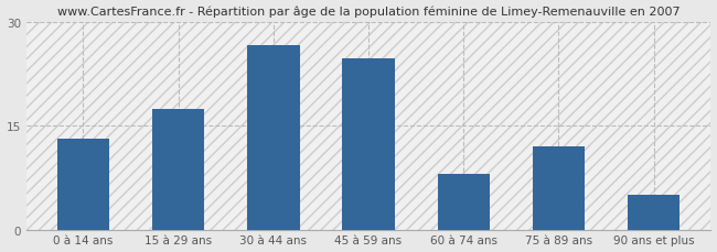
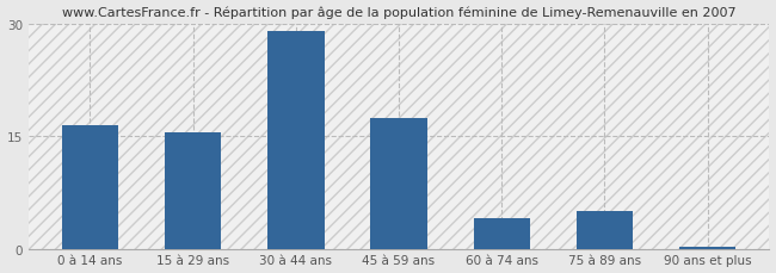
0 à 14 ans: 13.2 -> 16.5
15 à 29 ans: 17.4 -> 15.5
30 à 44 ans: 26.6 -> 29.0
45 à 59 ans: 24.8 -> 17.5
60 à 74 ans: 8.0 -> 4.0
75 à 89 ans: 12.0 -> 5.0
90 ans et plus: 5.0 -> 0.3
